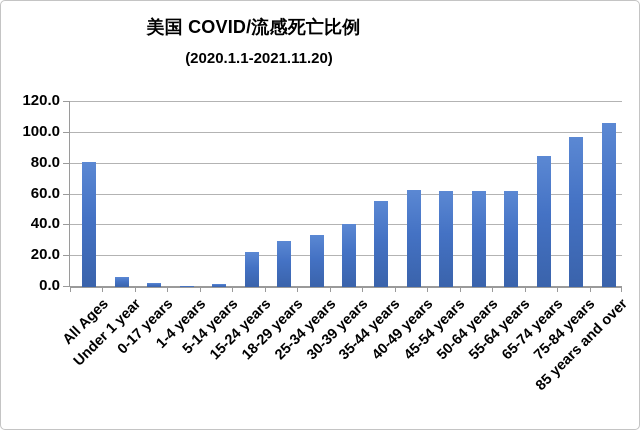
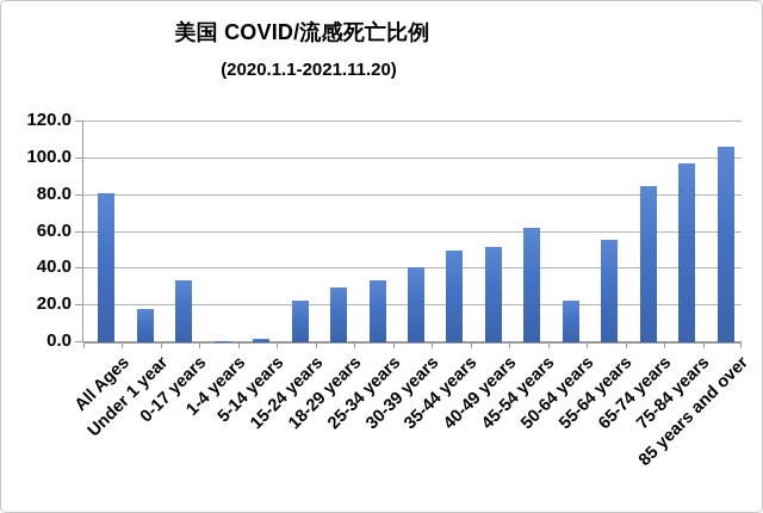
Under 1 year: 6 -> 18
0-17 years: 3 -> 34
35-44 years: 56 -> 50
40-49 years: 63 -> 52
50-64 years: 62 -> 23
55-64 years: 63 -> 56
